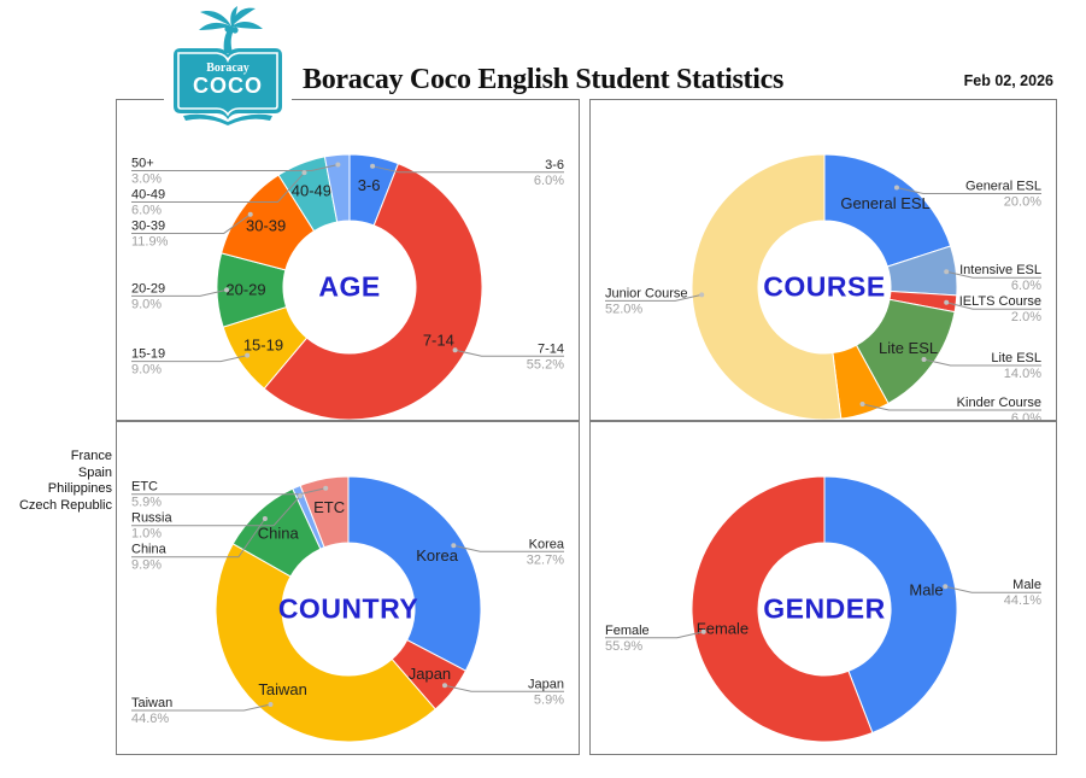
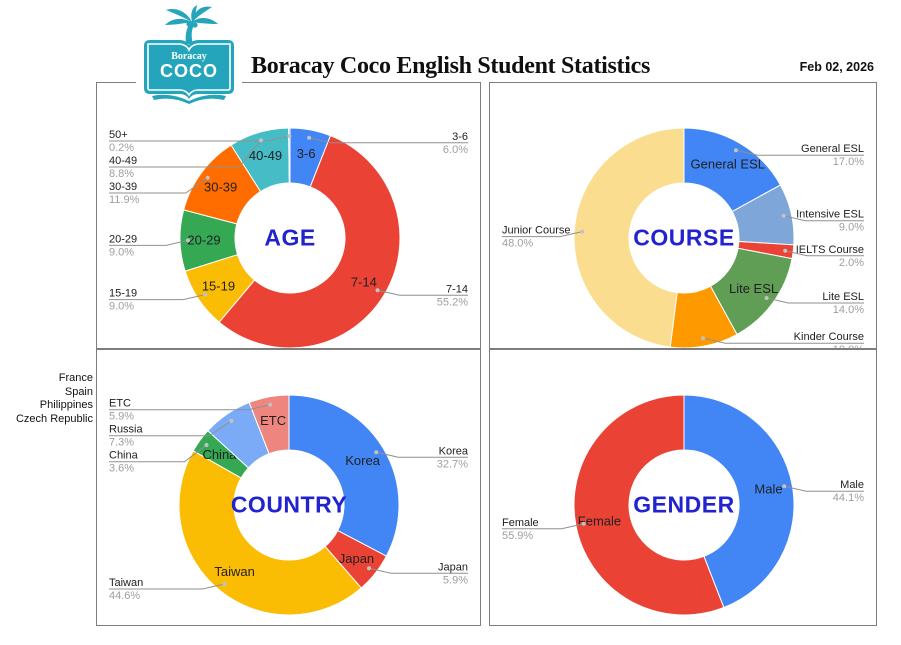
AGE/40-49: 6.0% -> 8.8%
AGE/50+: 3.0% -> 0.2%
COURSE/General ESL: 20.0% -> 17.0%
COURSE/Intensive ESL: 6.0% -> 9.0%
COURSE/Kinder Course: 6.0% -> 10.0%
COURSE/Junior Course: 52.0% -> 48.0%
COUNTRY/China: 9.9% -> 3.6%
COUNTRY/Russia: 1.0% -> 7.3%
